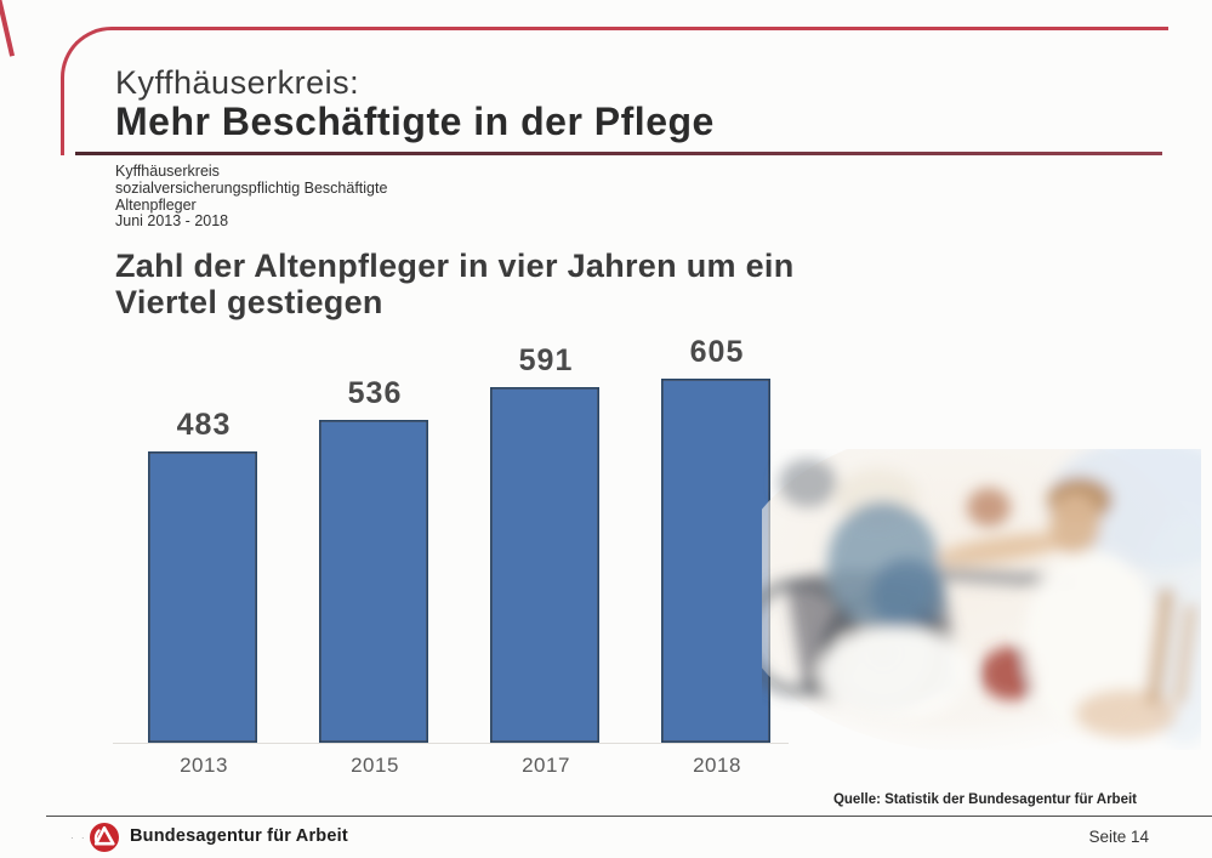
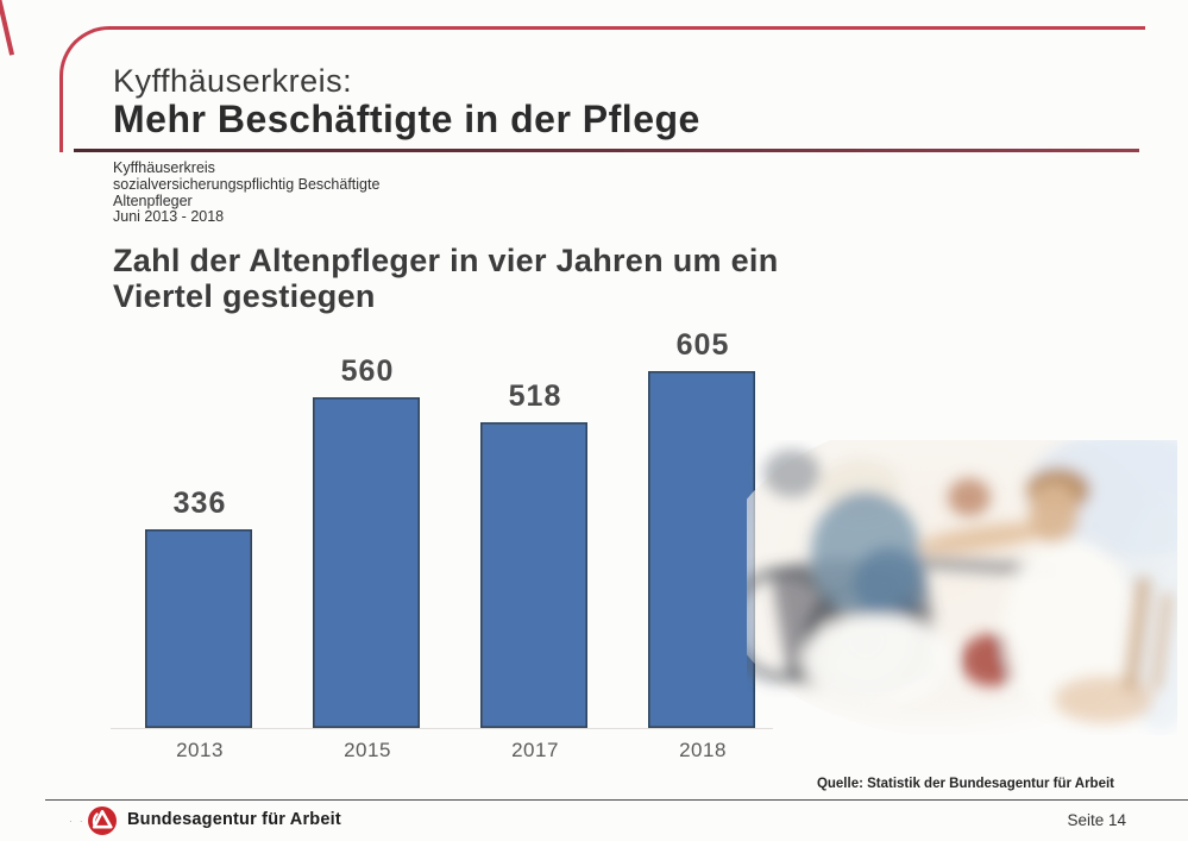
2013: 483 -> 336
2015: 536 -> 560
2017: 591 -> 518
